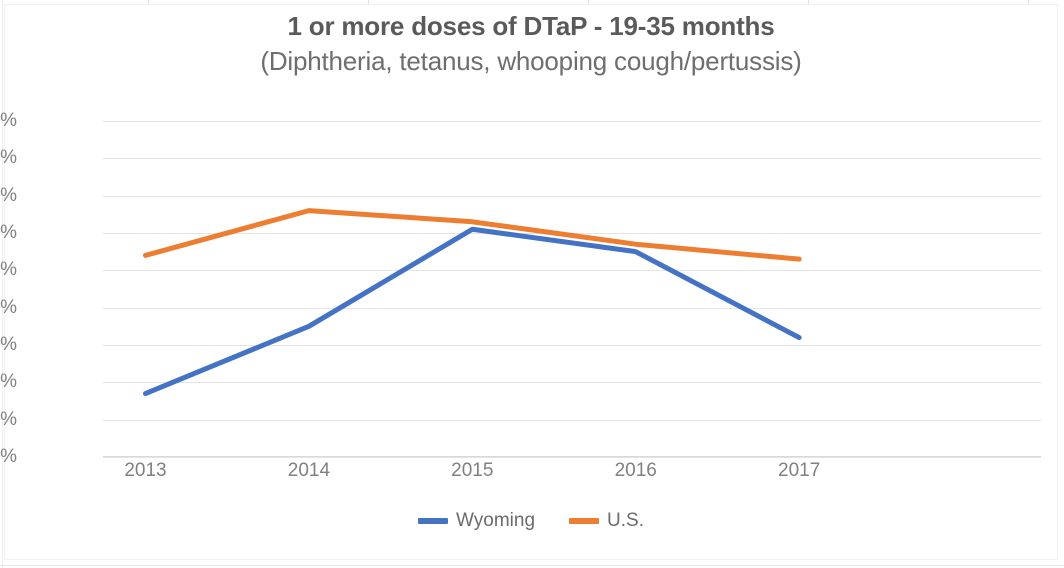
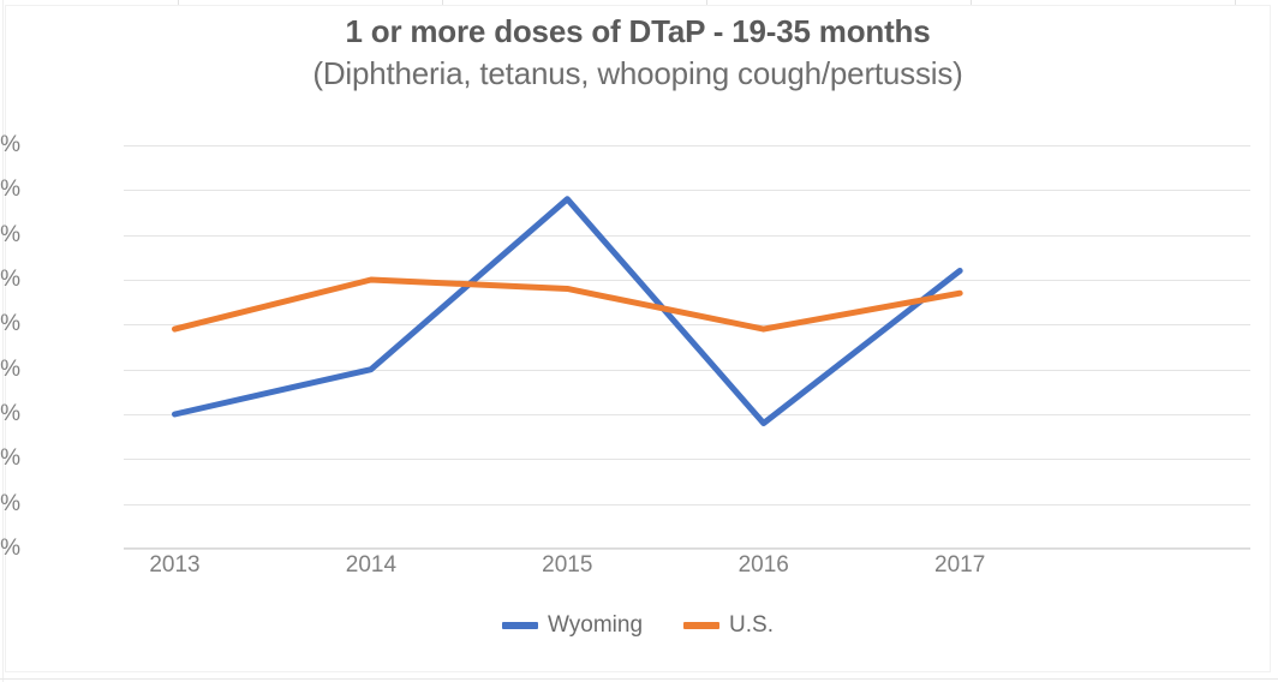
Wyoming/2013: 83.7% -> 85.0%
U.S./2013: 87.4% -> 86.9%
Wyoming/2014: 85.5% -> 86.0%
U.S./2014: 88.6% -> 88.0%
Wyoming/2015: 88.1% -> 89.8%
U.S./2015: 88.3% -> 87.8%
Wyoming/2016: 87.5% -> 84.8%
U.S./2016: 87.7% -> 86.9%
Wyoming/2017: 85.2% -> 88.2%
U.S./2017: 87.3% -> 87.7%
